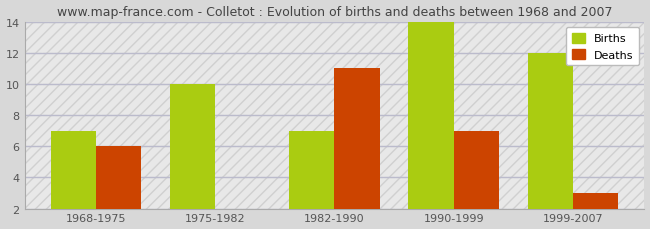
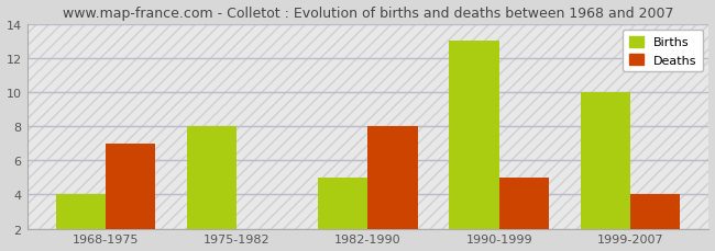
Births/1968-1975: 7 -> 4
Deaths/1968-1975: 6 -> 7
Births/1975-1982: 10 -> 8
Births/1982-1990: 7 -> 5
Deaths/1982-1990: 11 -> 8
Births/1990-1999: 14 -> 13
Deaths/1990-1999: 7 -> 5
Births/1999-2007: 12 -> 10
Deaths/1999-2007: 3 -> 4
